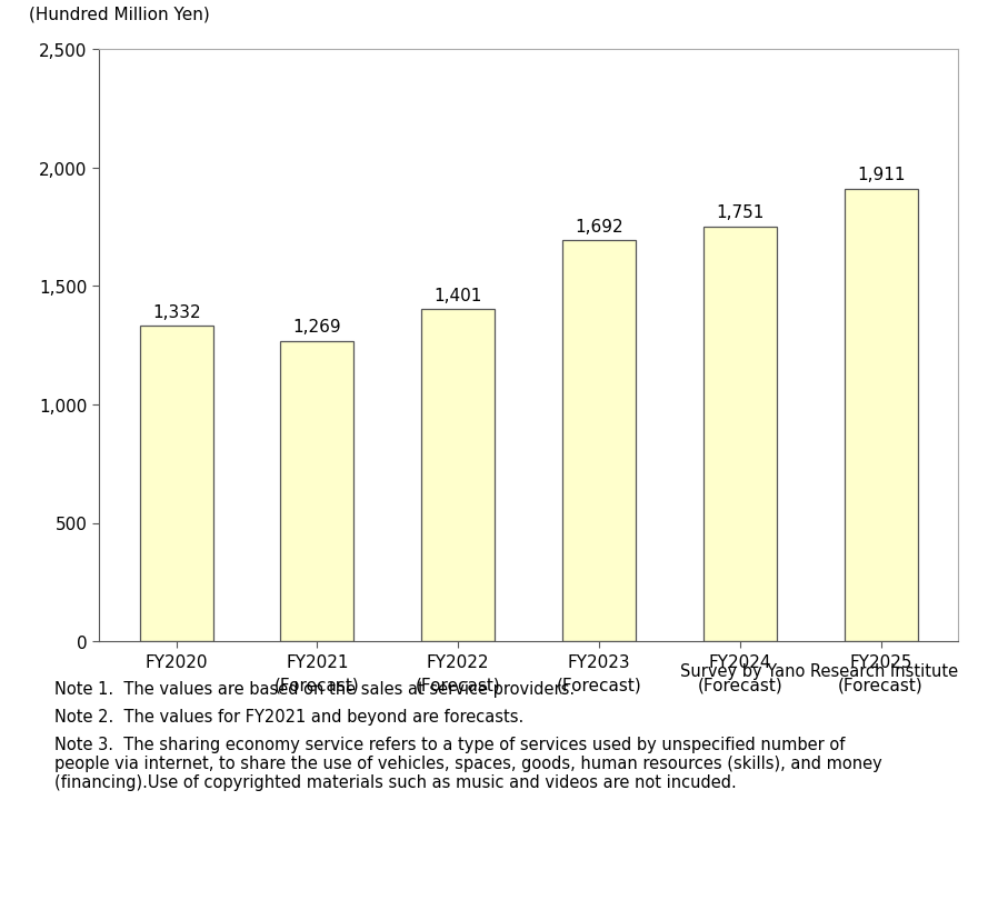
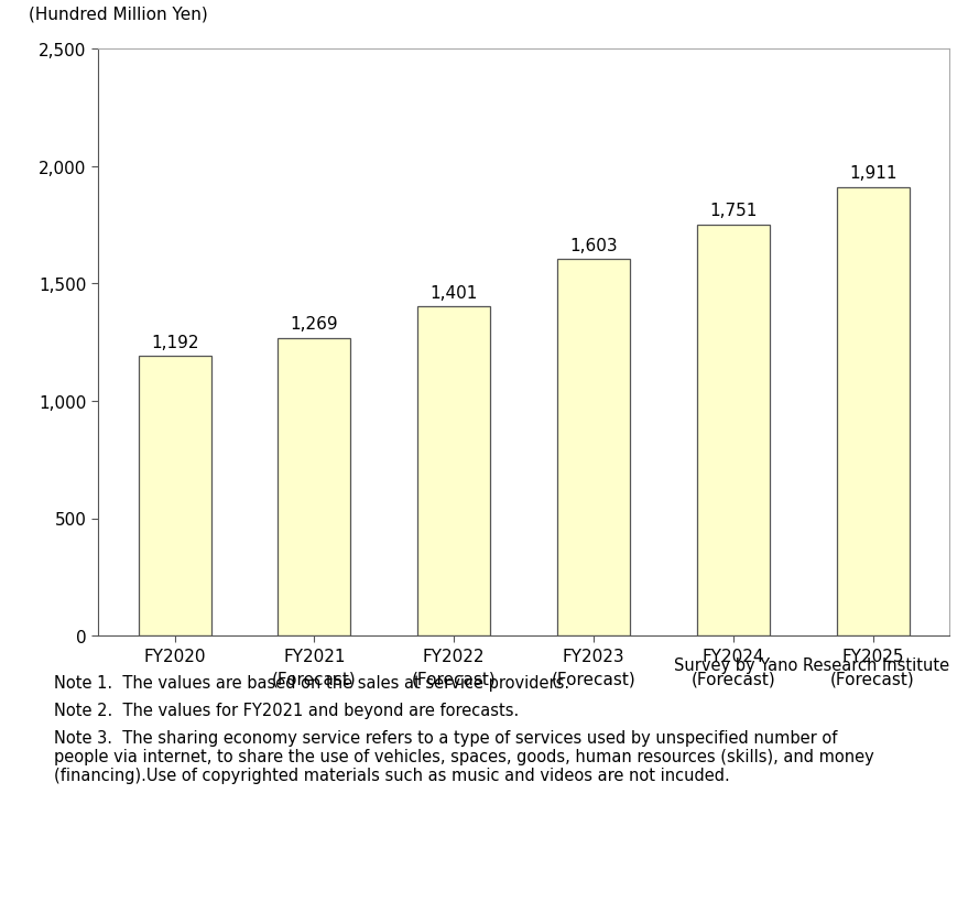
FY2020: 1,332 -> 1,192
FY2023 (Forecast): 1,692 -> 1,603
